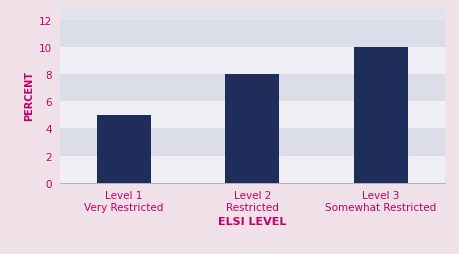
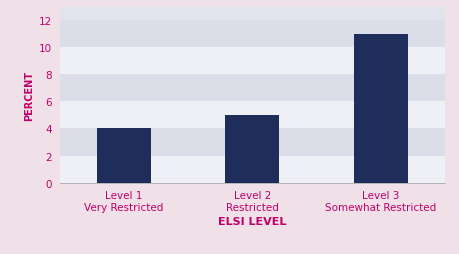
Level 1 Very Restricted: 5 -> 4
Level 2 Restricted: 8 -> 5
Level 3 Somewhat Restricted: 10 -> 11
